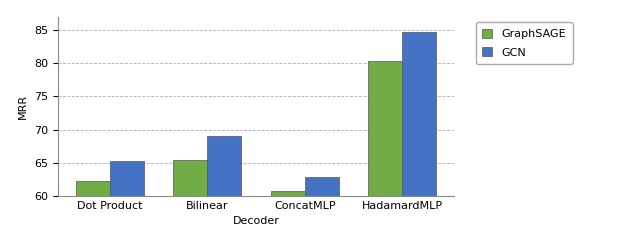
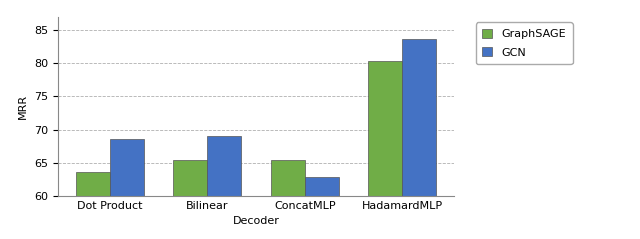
GraphSAGE/Dot Product: 62.2 -> 63.6
GCN/Dot Product: 65.2 -> 68.6
GraphSAGE/ConcatMLP: 60.8 -> 65.4
GCN/HadamardMLP: 84.7 -> 83.6
